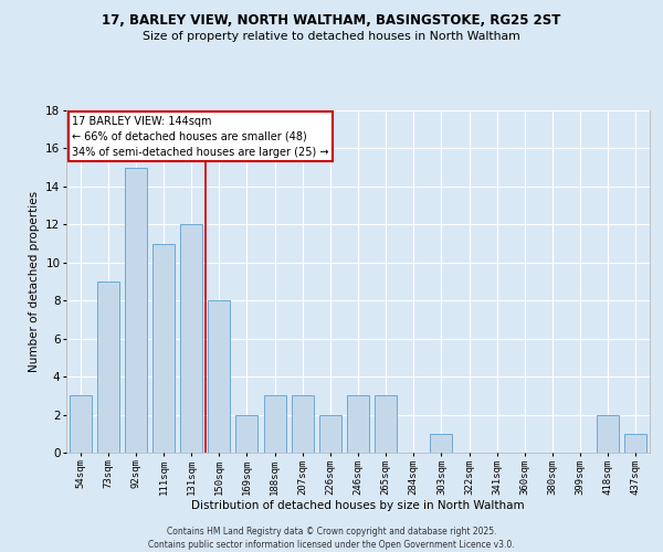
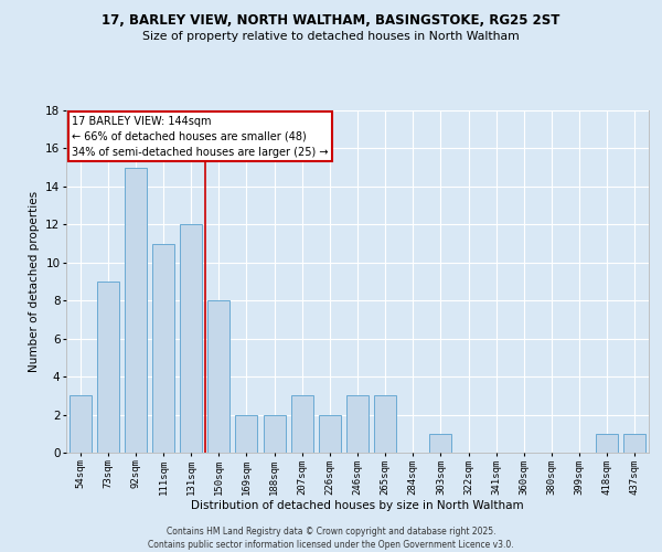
188sqm: 3 -> 2
418sqm: 2 -> 1
